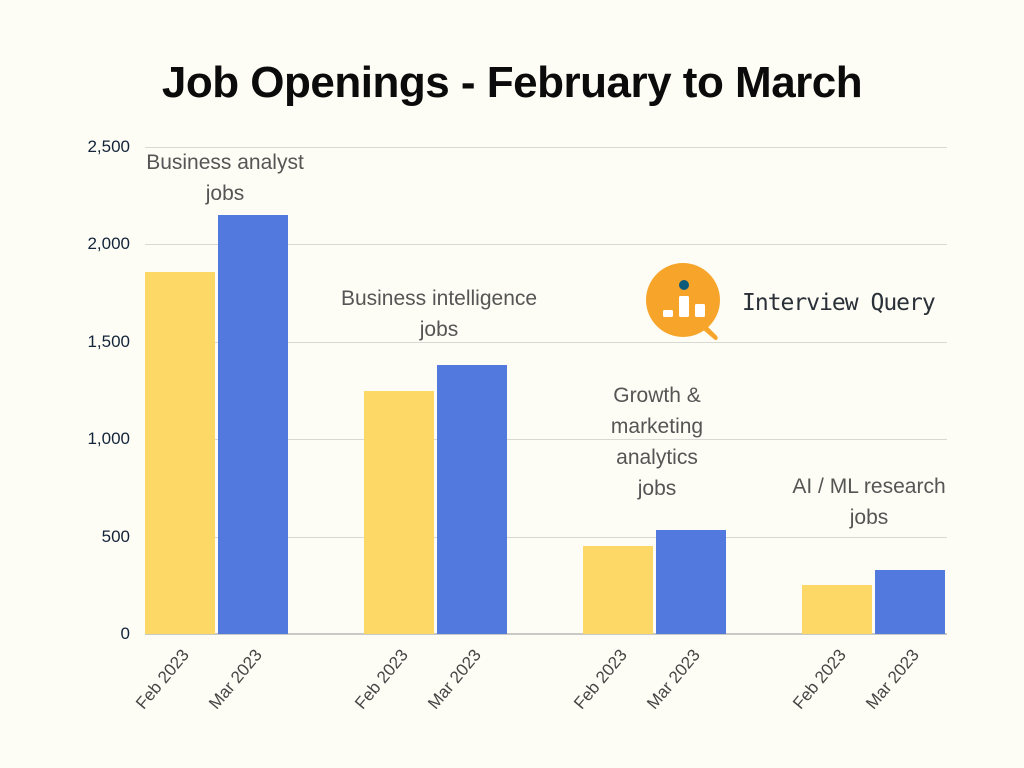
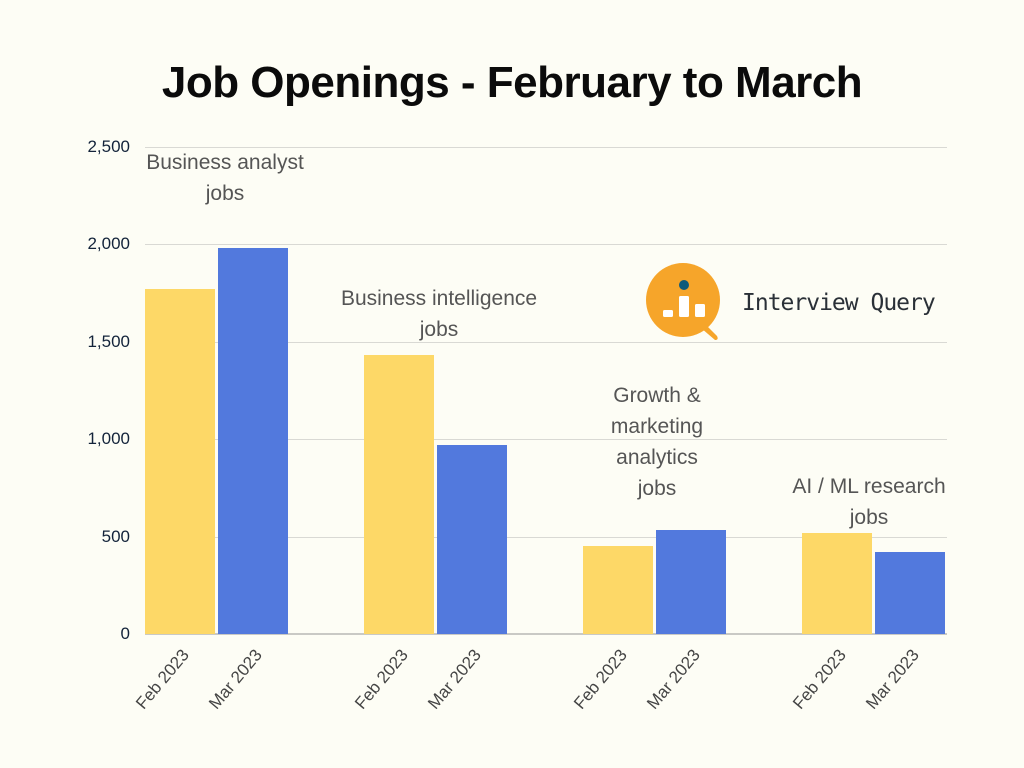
Feb 2023/Business analyst jobs: 1860 -> 1770
Mar 2023/Business analyst jobs: 2150 -> 1980
Feb 2023/Business intelligence jobs: 1250 -> 1430
Mar 2023/Business intelligence jobs: 1380 -> 970
Feb 2023/AI / ML research jobs: 250 -> 520
Mar 2023/AI / ML research jobs: 330 -> 420
